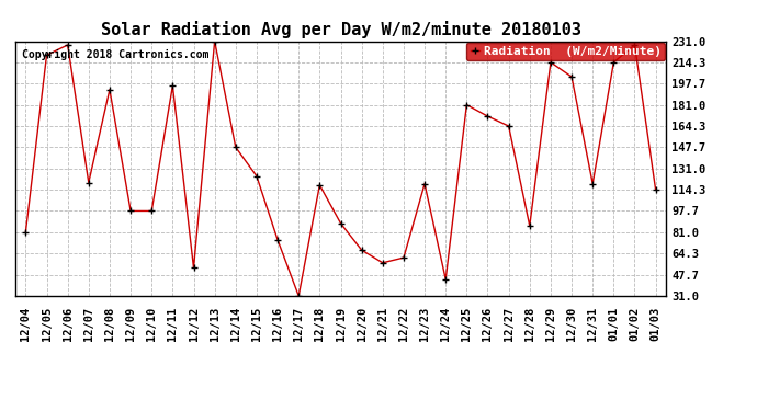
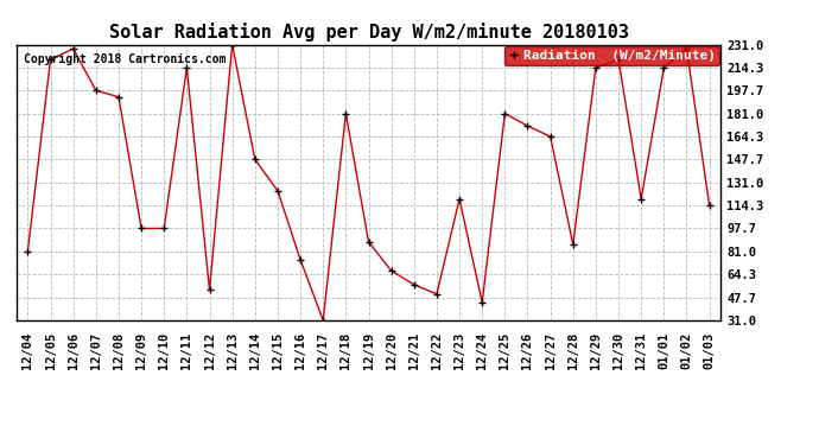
12/07: 120 -> 198
12/11: 196 -> 214
12/18: 118 -> 181
12/22: 61 -> 50
12/30: 203 -> 220
